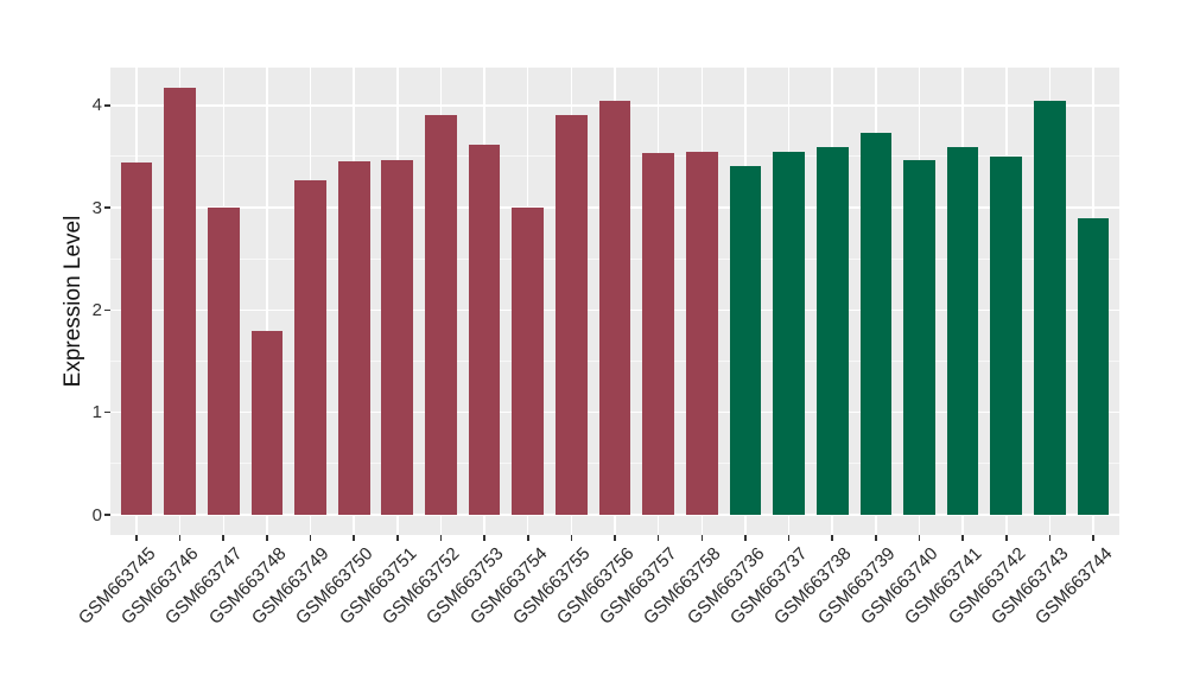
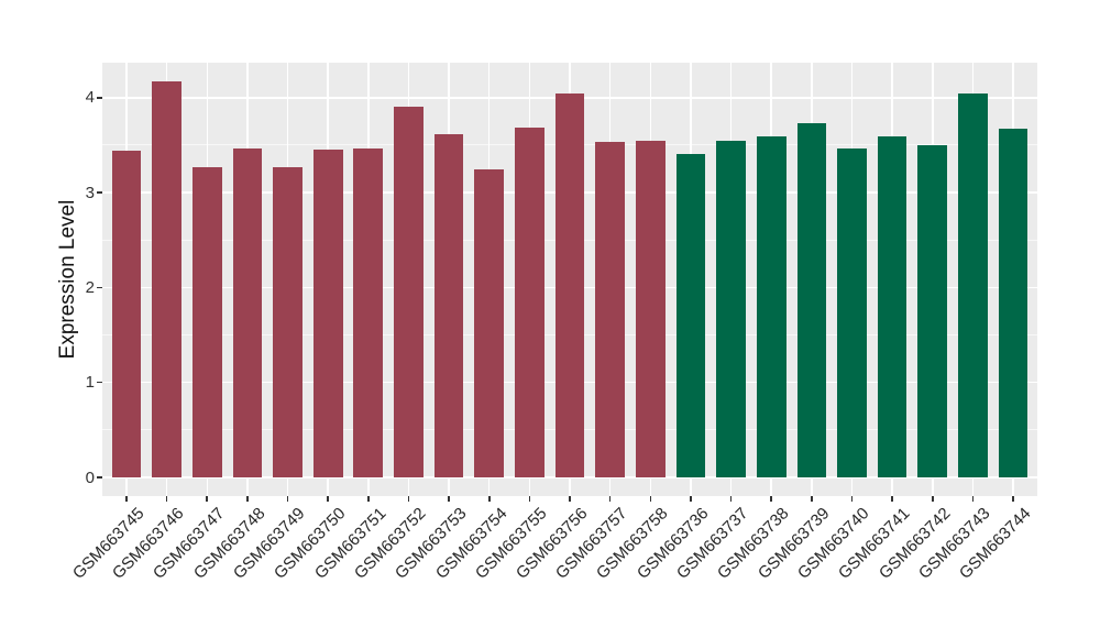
GSM663747: 3.0 -> 3.3
GSM663748: 1.8 -> 3.5
GSM663754: 3.0 -> 3.2
GSM663755: 3.9 -> 3.7
GSM663744: 2.9 -> 3.7
